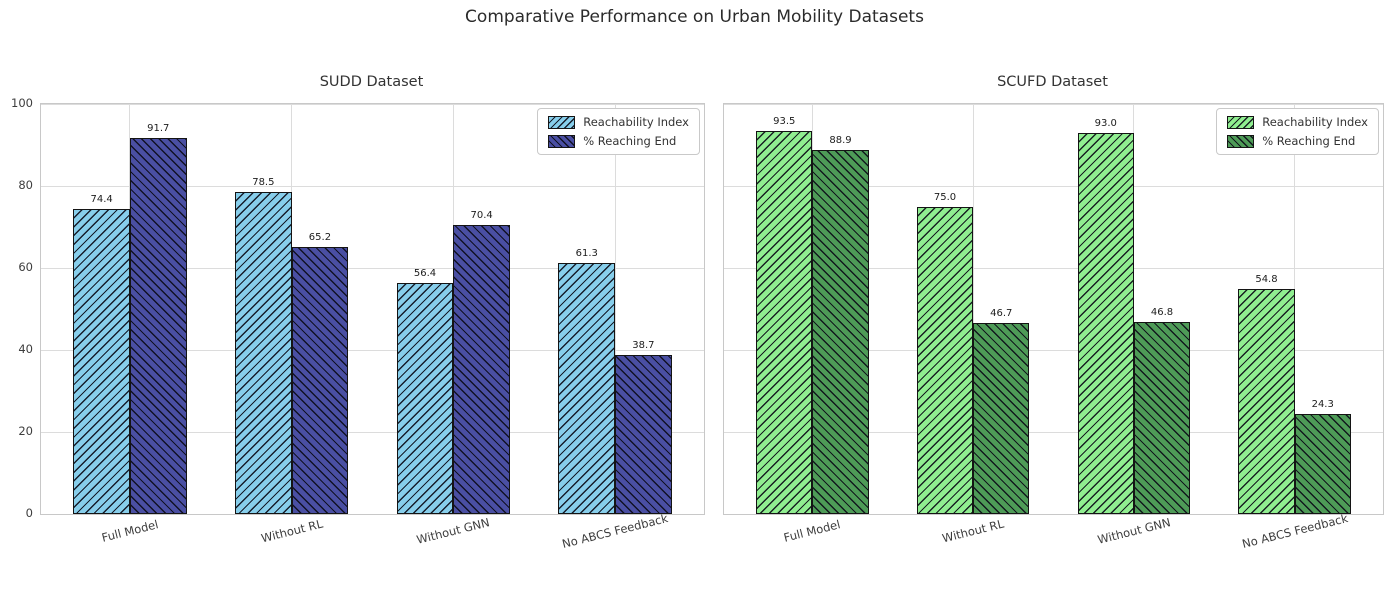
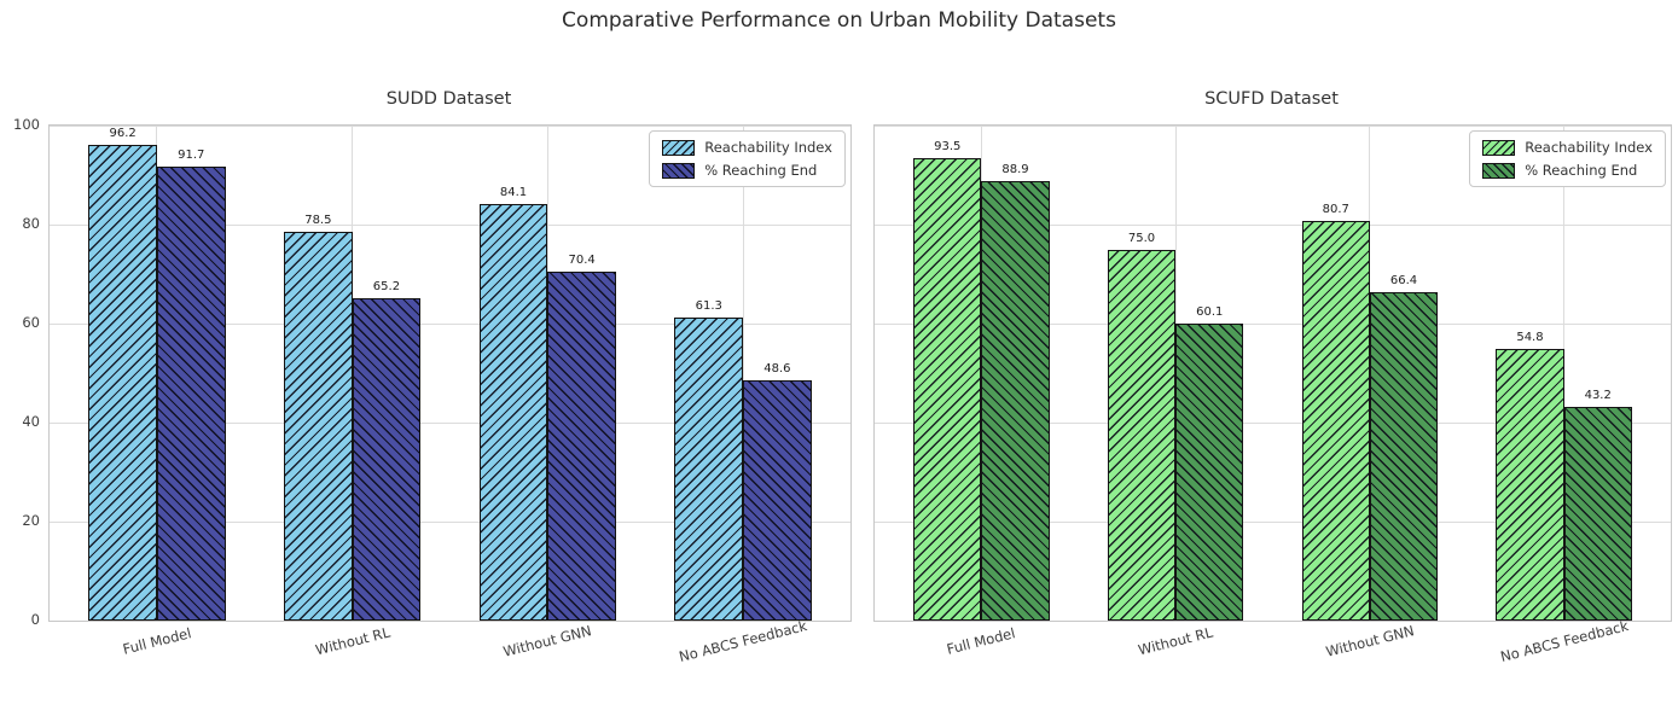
SUDD Dataset/Reachability Index/Full Model: 74.4 -> 96.2
SUDD Dataset/Reachability Index/Without GNN: 56.4 -> 84.1
SUDD Dataset/% Reaching End/No ABCS Feedback: 38.7 -> 48.6
SCUFD Dataset/% Reaching End/Without RL: 46.7 -> 60.1
SCUFD Dataset/Reachability Index/Without GNN: 93.0 -> 80.7
SCUFD Dataset/% Reaching End/Without GNN: 46.8 -> 66.4
SCUFD Dataset/% Reaching End/No ABCS Feedback: 24.3 -> 43.2
